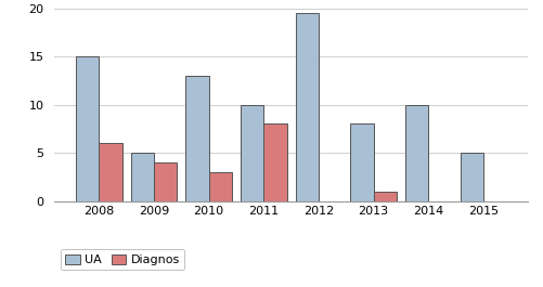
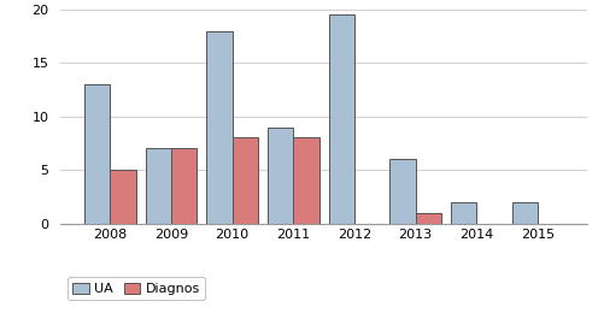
UA/2008: 15.0 -> 13.0
Diagnos/2008: 6 -> 5
UA/2009: 5.0 -> 7.0
Diagnos/2009: 4 -> 7
UA/2010: 13.0 -> 18.0
Diagnos/2010: 3 -> 8
UA/2011: 10.0 -> 9.0
UA/2013: 8.0 -> 6.0
UA/2014: 10.0 -> 2.0
UA/2015: 5.0 -> 2.0
